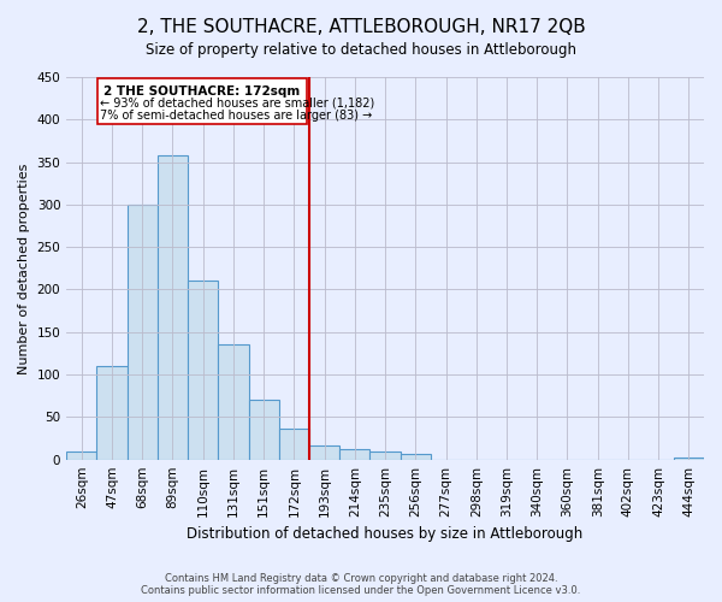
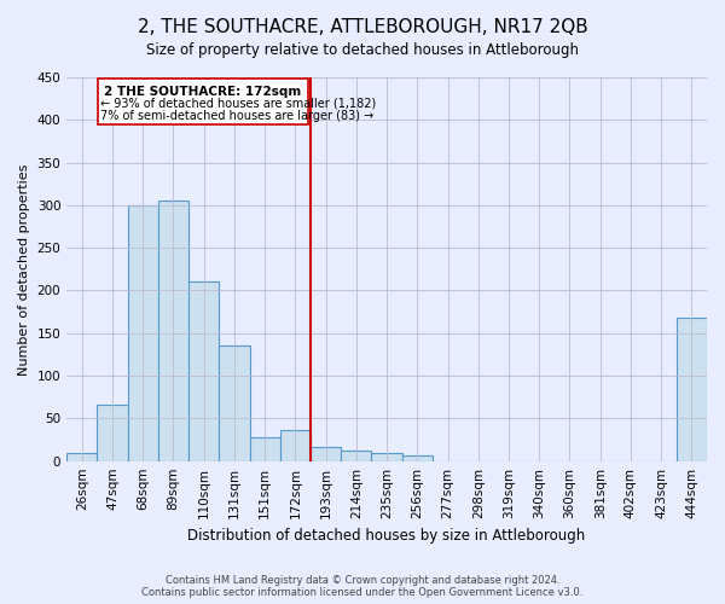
47sqm: 110 -> 66
89sqm: 358 -> 306
151sqm: 70 -> 28
444sqm: 3 -> 168
